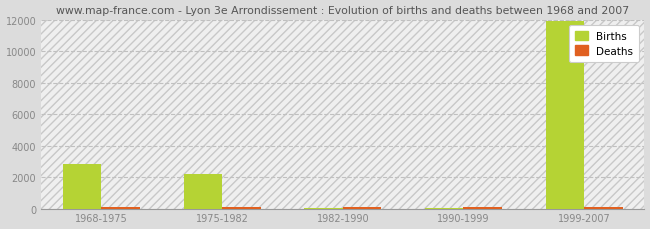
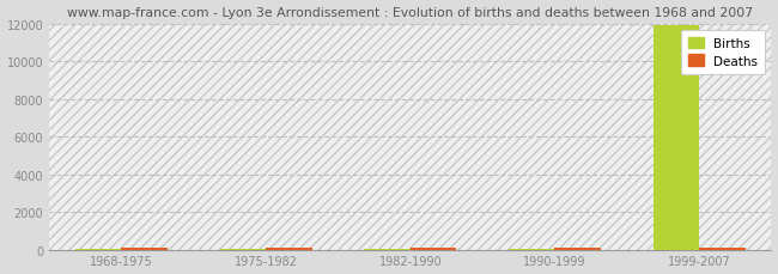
Births/1968-1975: 2800 -> 0
Births/1975-1982: 2200 -> 0
